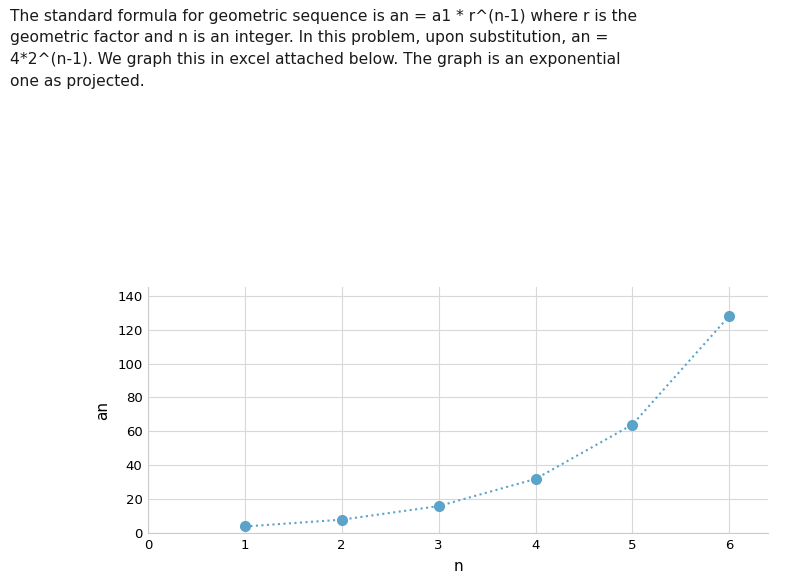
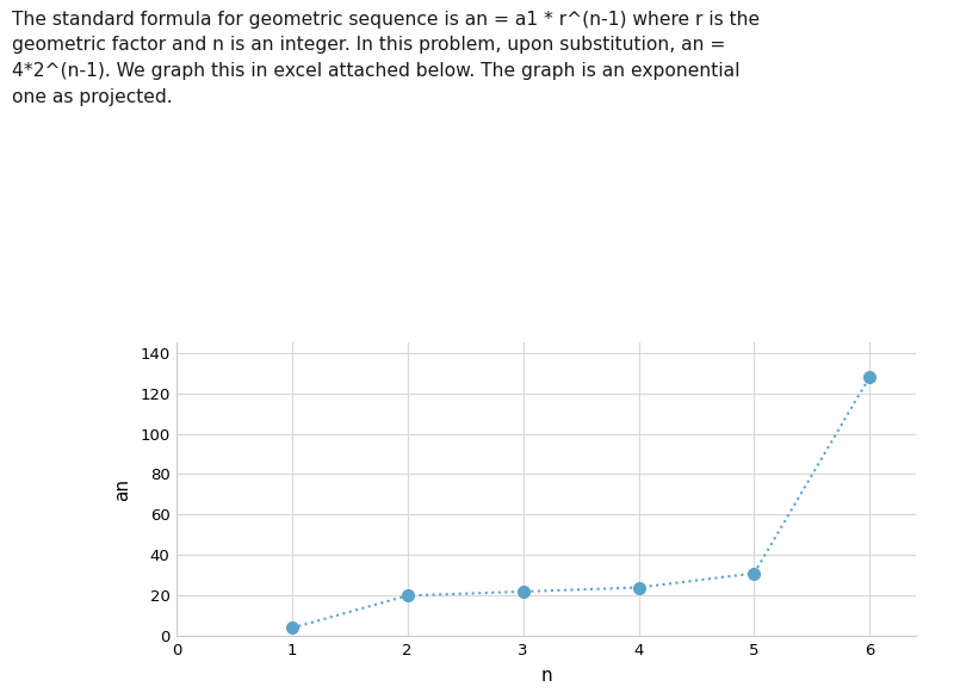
2: 8 -> 20
3: 16 -> 22
4: 32 -> 24
5: 64 -> 31
